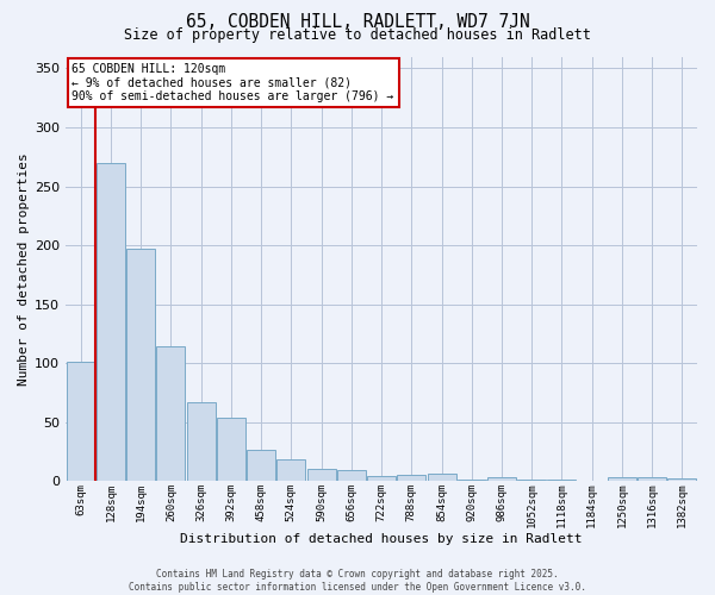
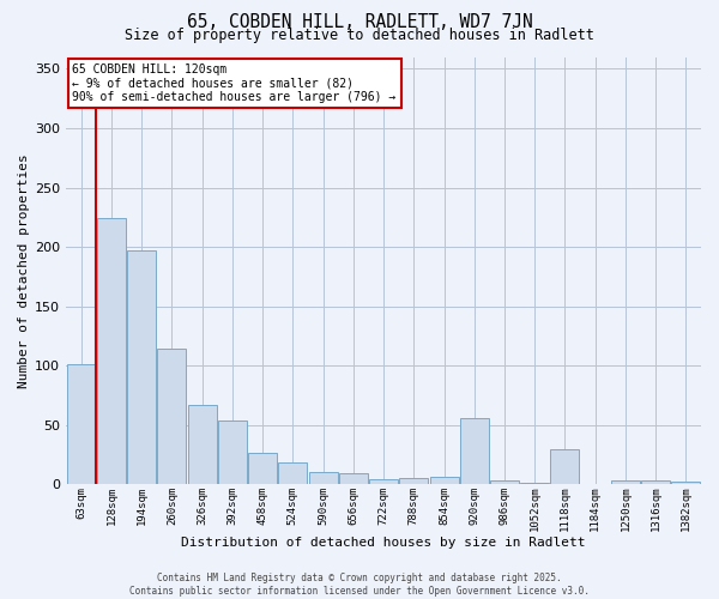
128sqm: 270 -> 224
920sqm: 1 -> 56
1118sqm: 1 -> 30
